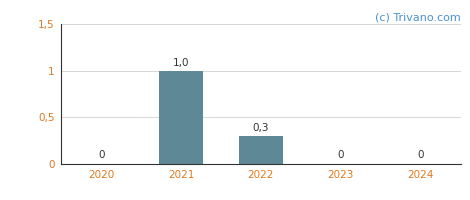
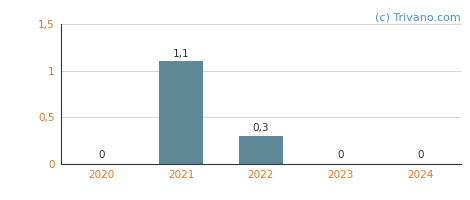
2021: 1,0 -> 1,1
